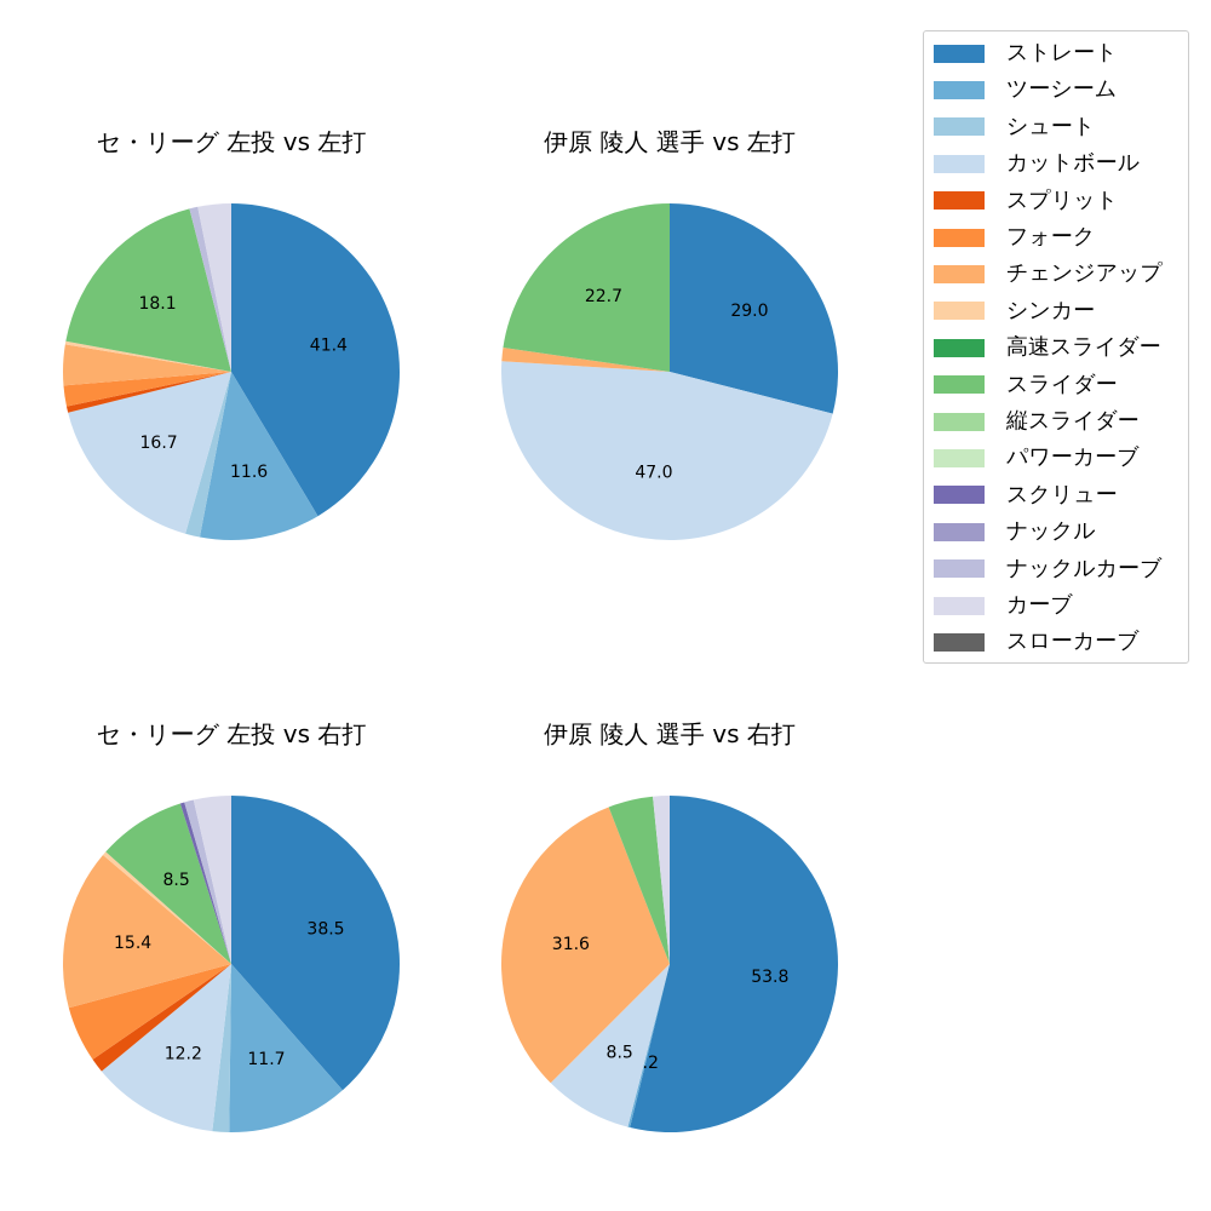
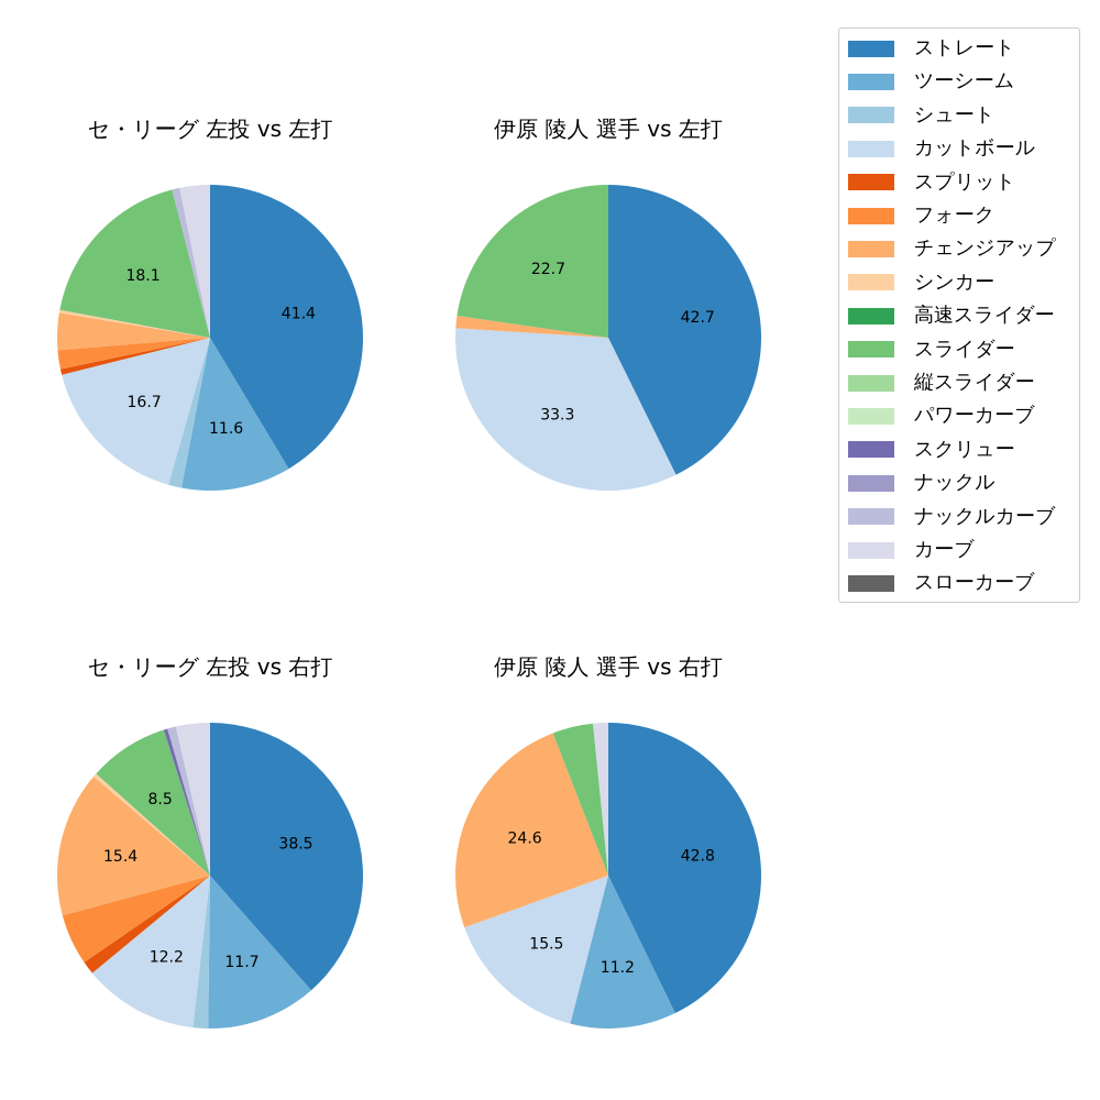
伊原 陵人 選手 vs 左打/ストレート: 29.0 -> 42.7
伊原 陵人 選手 vs 左打/カットボール: 47.0 -> 33.3
伊原 陵人 選手 vs 右打/ストレート: 53.8 -> 42.8
伊原 陵人 選手 vs 右打/ツーシーム: 0.2 -> 11.2
伊原 陵人 選手 vs 右打/カットボール: 8.5 -> 15.5
伊原 陵人 選手 vs 右打/チェンジアップ: 31.6 -> 24.6
